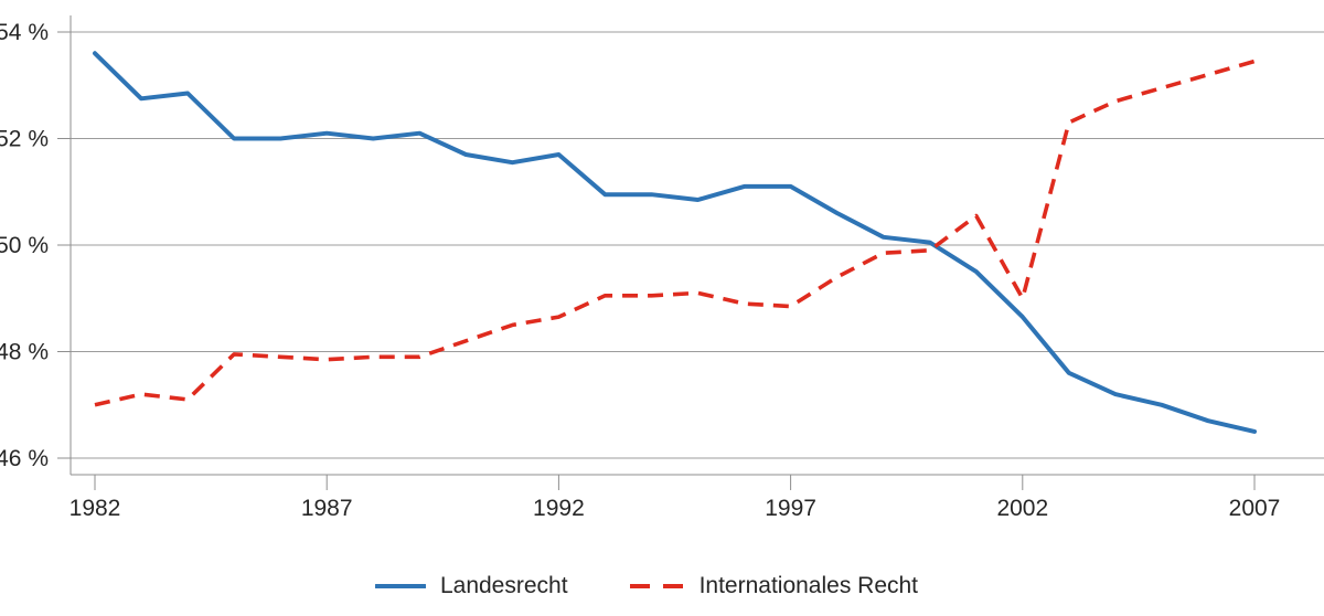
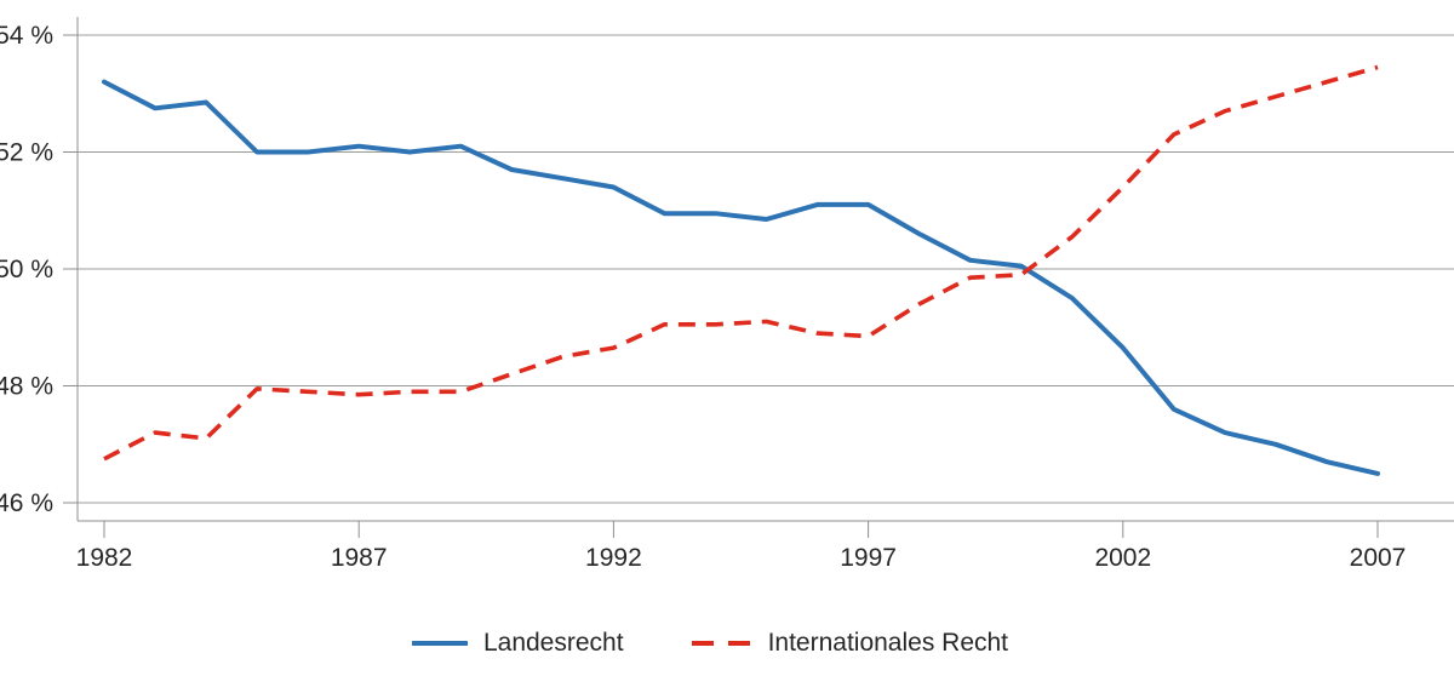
Landesrecht/1982: 53.6% -> 53.2%
Internationales Recht/1982: 47.0% -> 46.8%
Landesrecht/1992: 51.7% -> 51.4%
Internationales Recht/2002: 49.0% -> 51.4%
